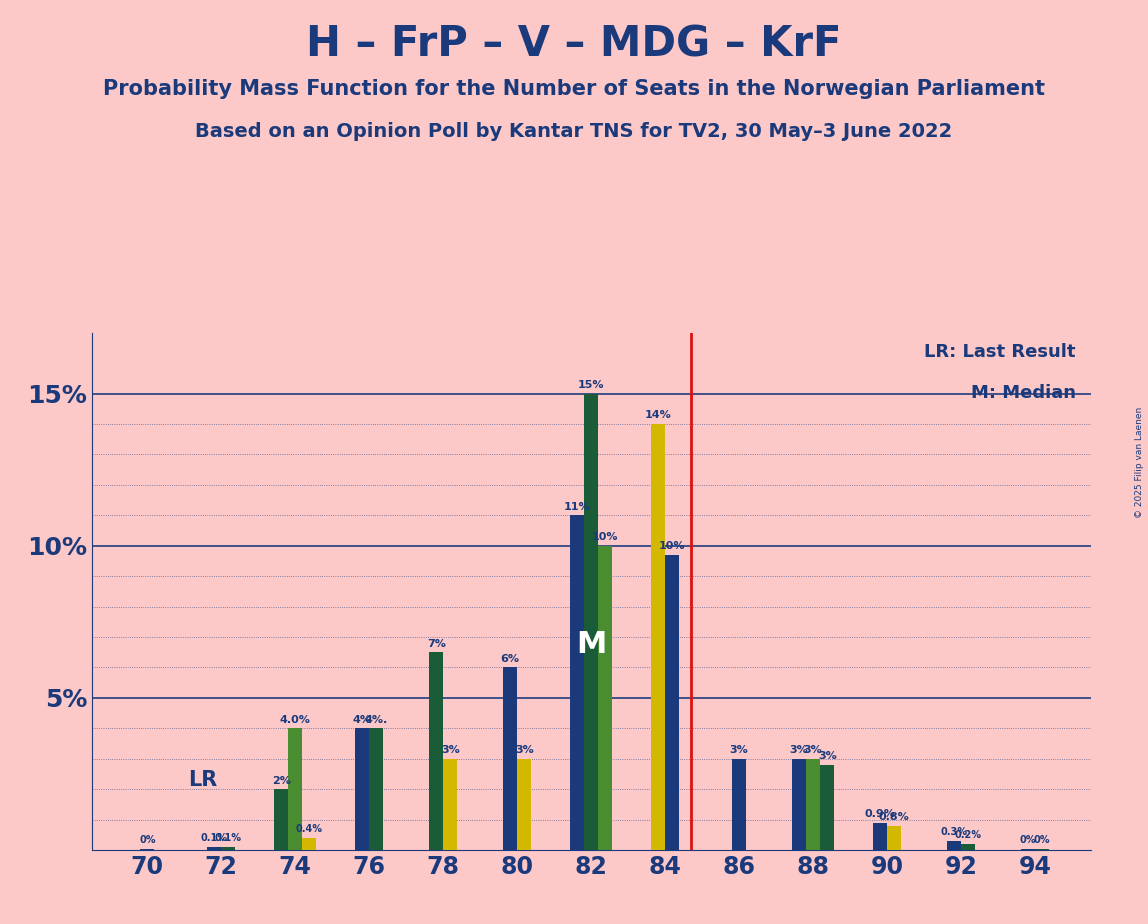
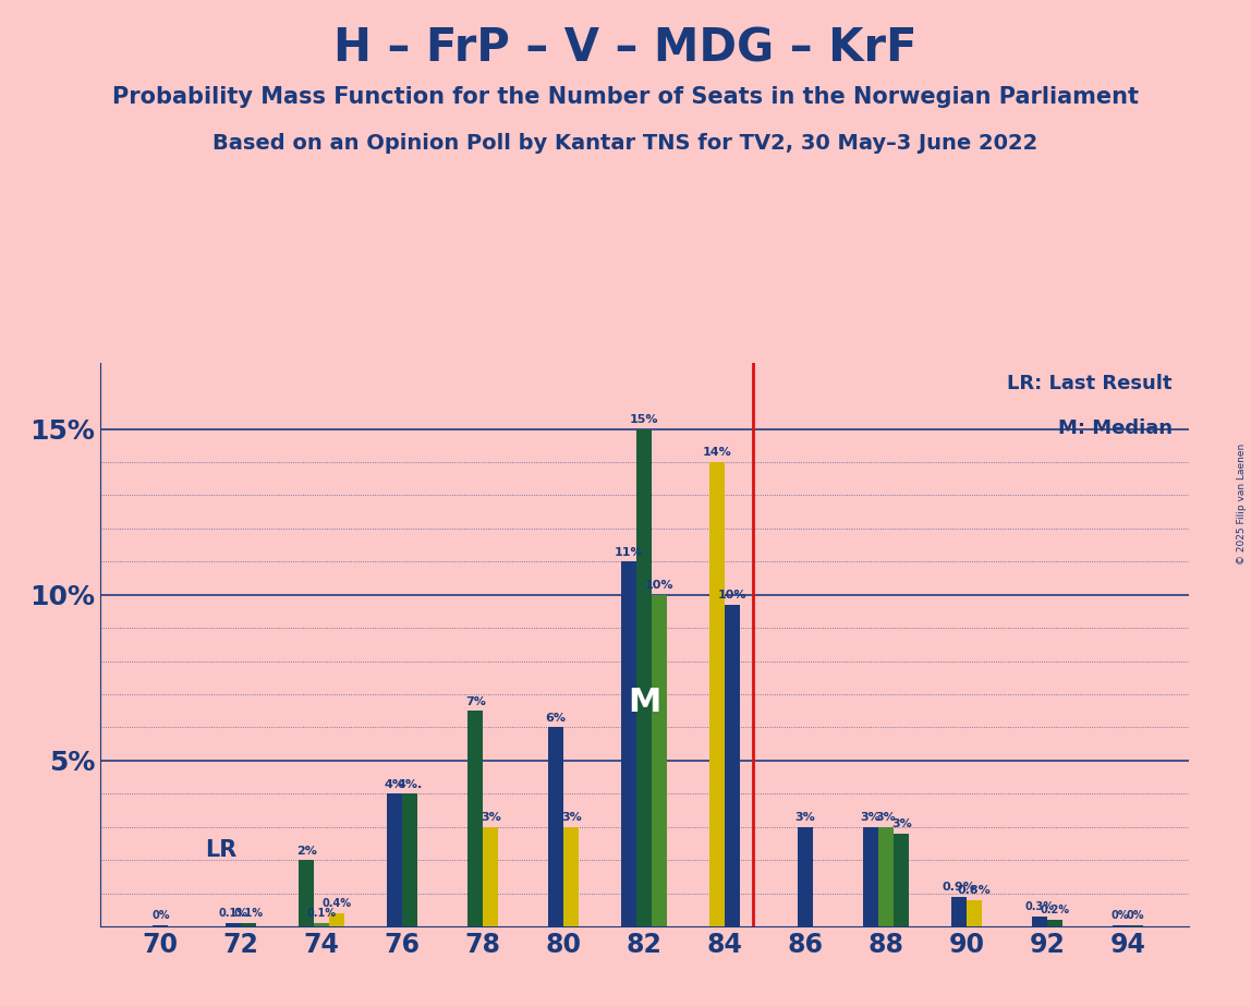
74: 4.0% -> 0.1%
